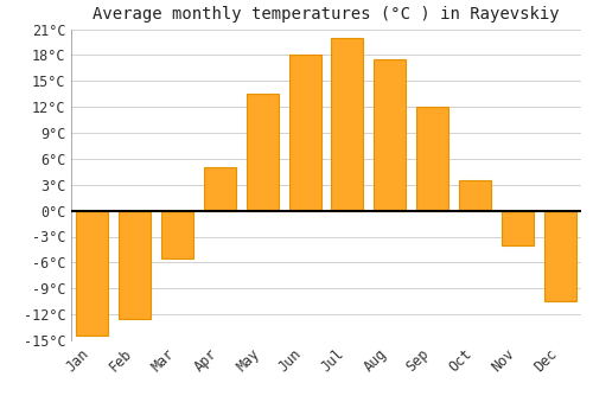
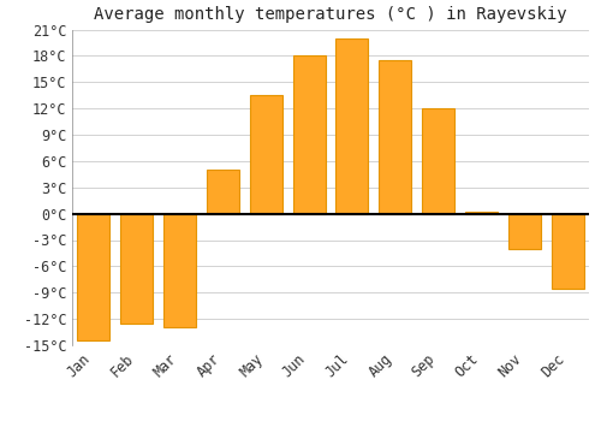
Mar: -5.5°C -> -13.0°C
Oct: 3.5°C -> 0.2°C
Dec: -10.5°C -> -8.6°C
